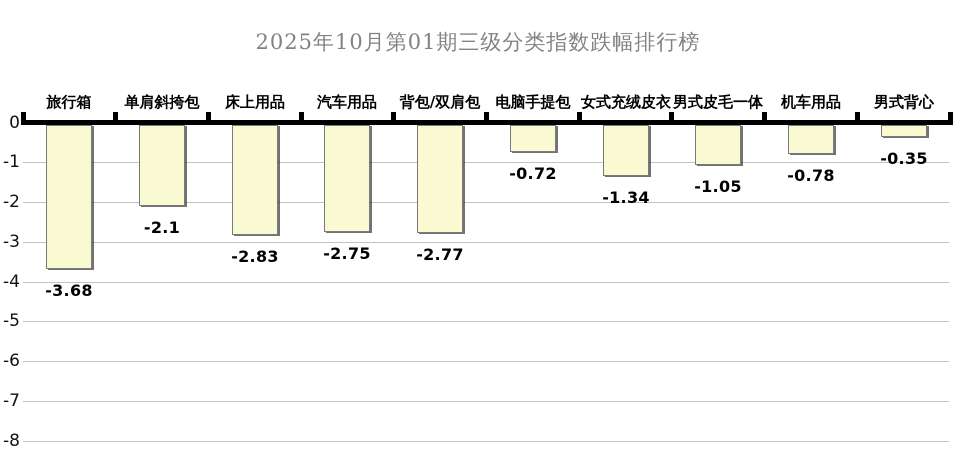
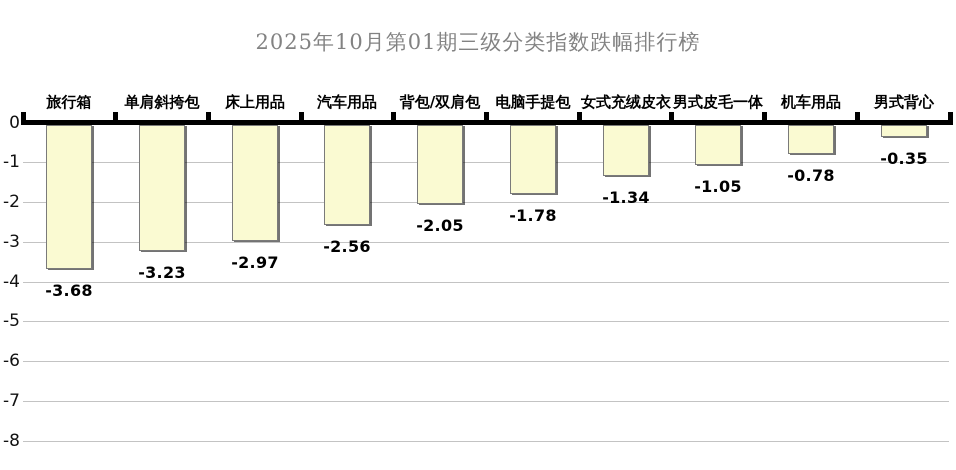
单肩斜挎包: -2.1 -> -3.23
床上用品: -2.83 -> -2.97
汽车用品: -2.75 -> -2.56
背包/双肩包: -2.77 -> -2.05
电脑手提包: -0.72 -> -1.78
